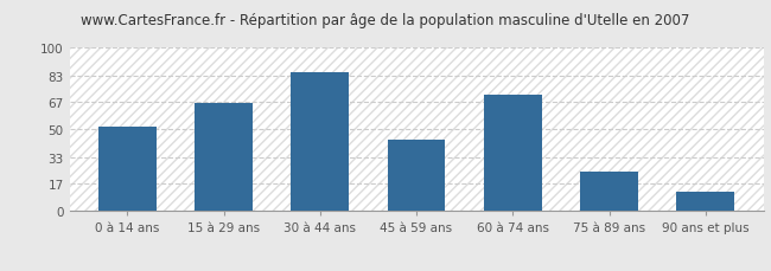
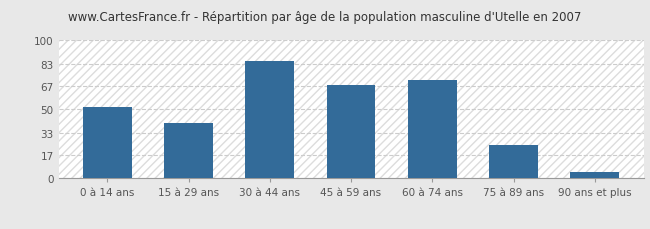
15 à 29 ans: 66 -> 40
45 à 59 ans: 44 -> 68
90 ans et plus: 12 -> 5
